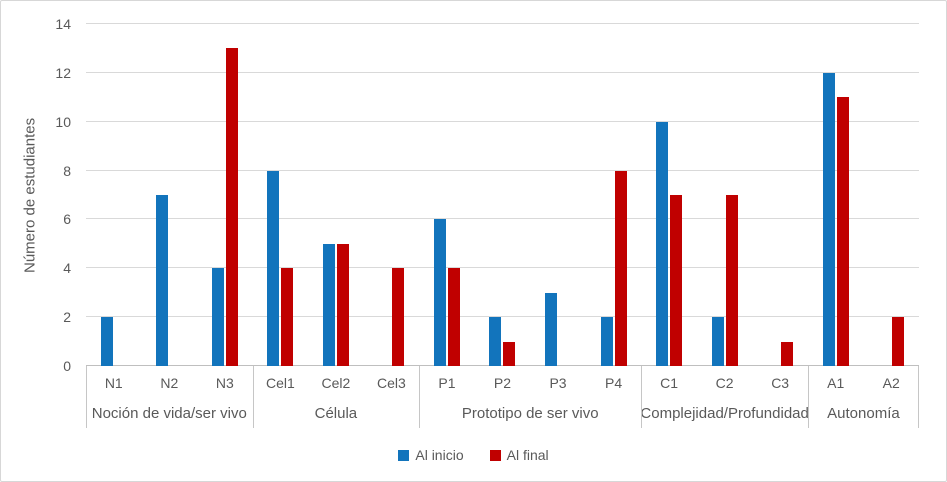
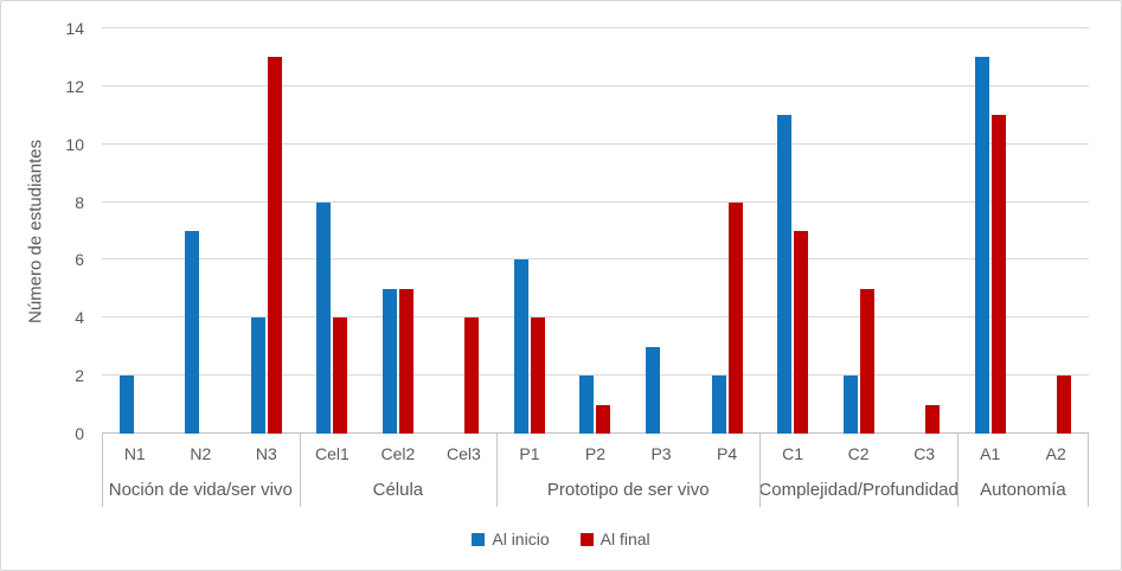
Al inicio/C1: 10 -> 11
Al final/C2: 7 -> 5
Al inicio/A1: 12 -> 13
